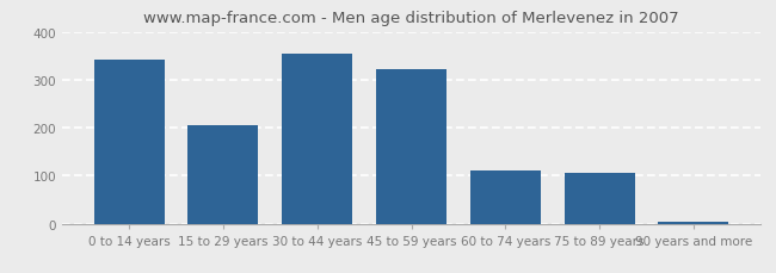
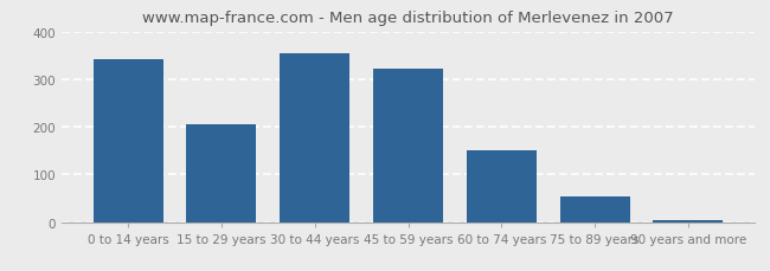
60 to 74 years: 110 -> 151
75 to 89 years: 105 -> 54
